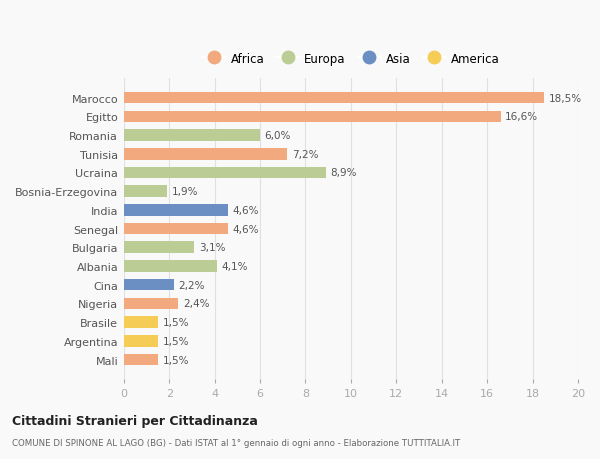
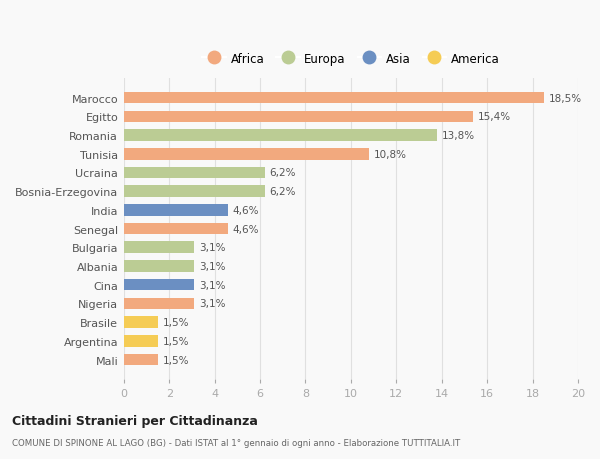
Egitto: 16,6% -> 15,4%
Romania: 6,0% -> 13,8%
Tunisia: 7,2% -> 10,8%
Ucraina: 8,9% -> 6,2%
Bosnia-Erzegovina: 1,9% -> 6,2%
Albania: 4,1% -> 3,1%
Cina: 2,2% -> 3,1%
Nigeria: 2,4% -> 3,1%
